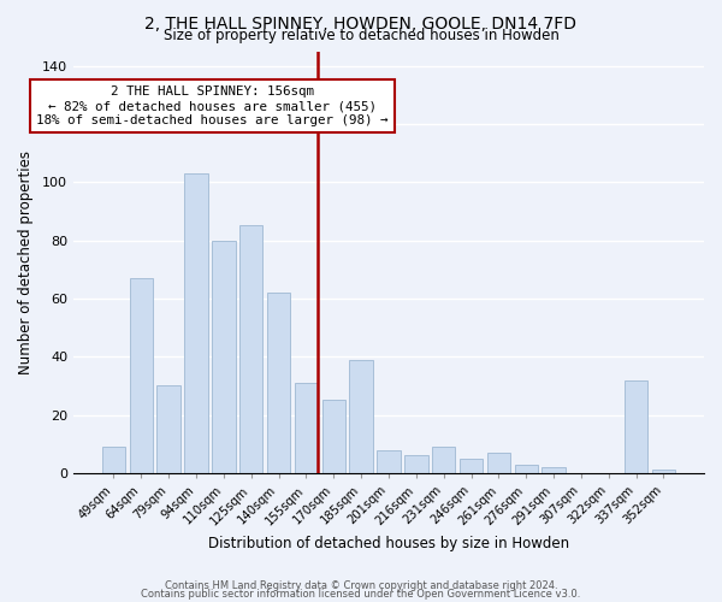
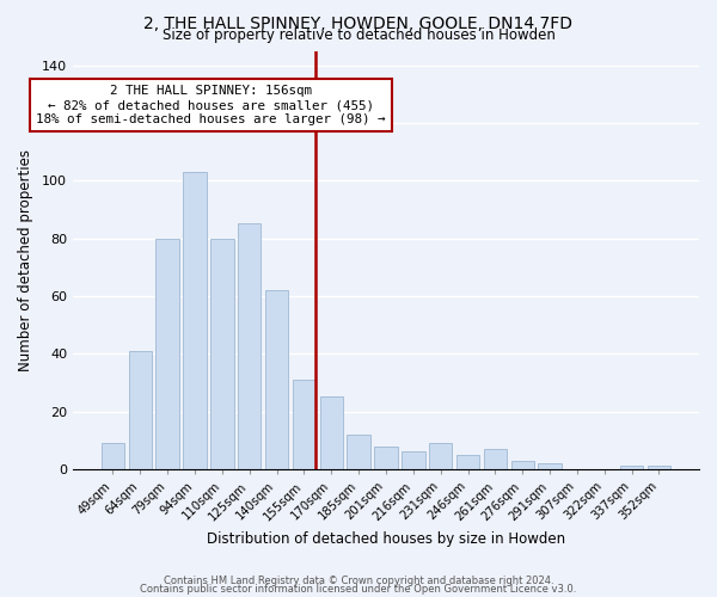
64sqm: 67 -> 41
79sqm: 30 -> 80
185sqm: 39 -> 12
337sqm: 32 -> 1
